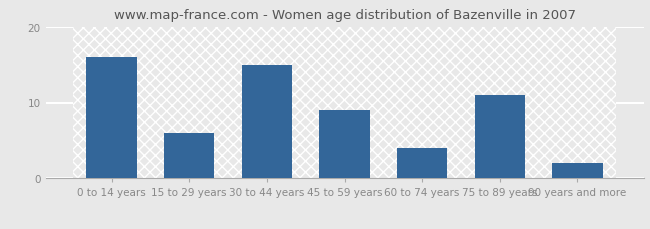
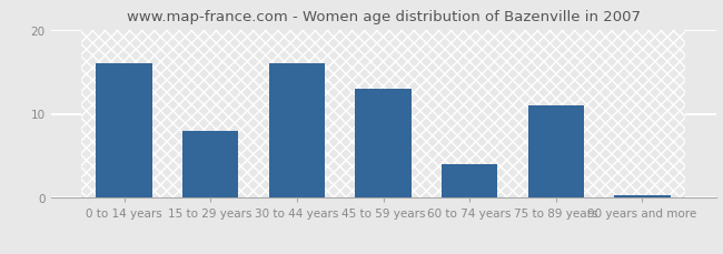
15 to 29 years: 6.0 -> 8.0
30 to 44 years: 15.0 -> 16.0
45 to 59 years: 9.0 -> 13.0
90 years and more: 2.0 -> 0.3
